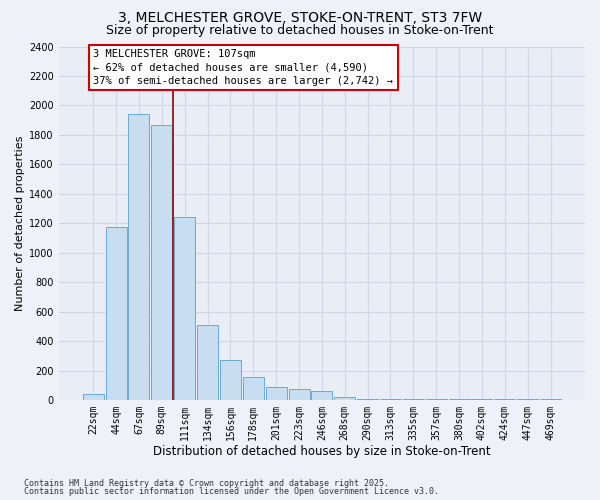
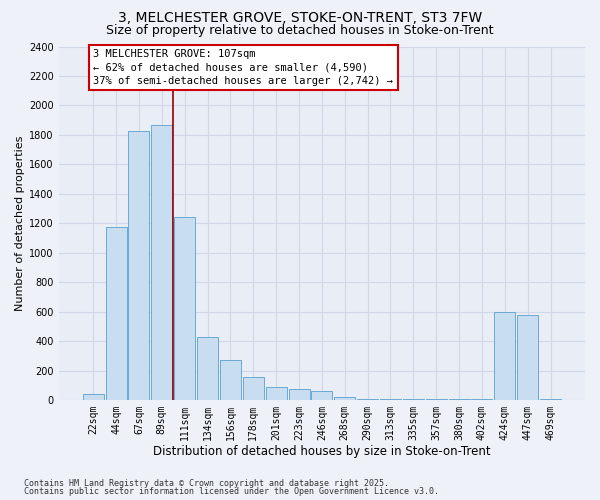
67sqm: 1940 -> 1830
134sqm: 510 -> 430
424sqm: 0 -> 600
447sqm: 0 -> 580
